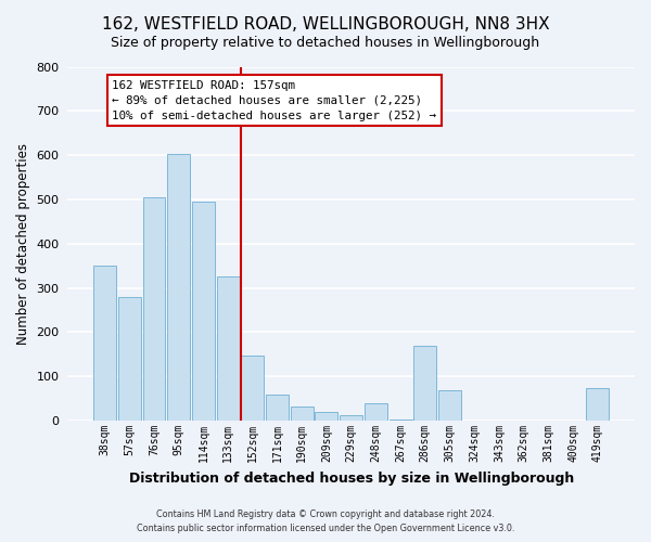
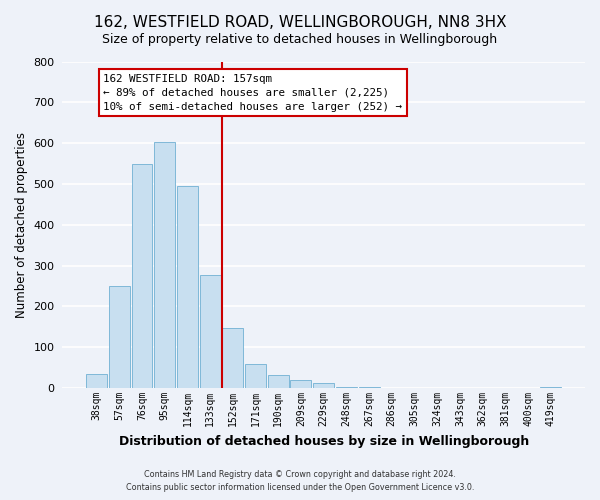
38sqm: 350 -> 35
57sqm: 280 -> 250
76sqm: 505 -> 548
133sqm: 325 -> 278
248sqm: 40 -> 3
286sqm: 170 -> 1
305sqm: 70 -> 1
419sqm: 75 -> 2
